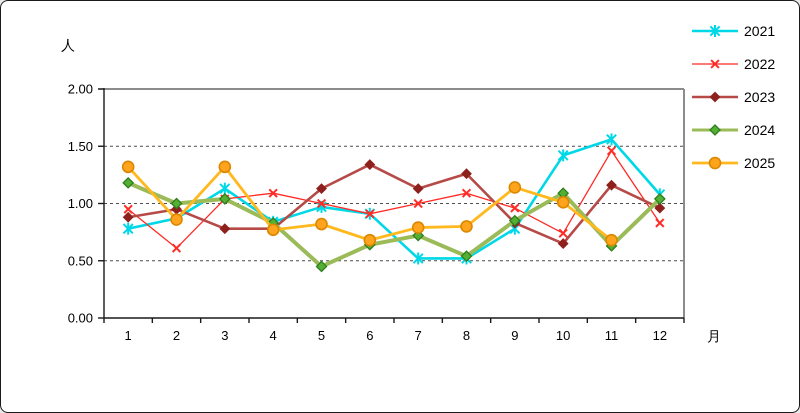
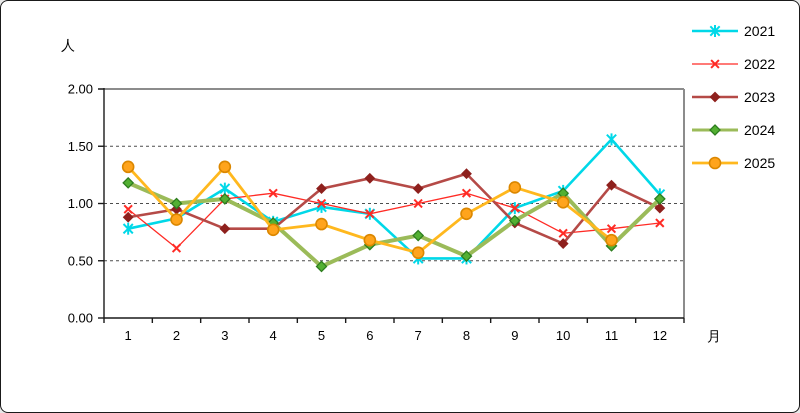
2023/6: 1.34 -> 1.22
2025/7: 0.79 -> 0.57
2025/8: 0.80 -> 0.91
2021/9: 0.78 -> 0.96
2021/10: 1.42 -> 1.11
2022/11: 1.46 -> 0.78
